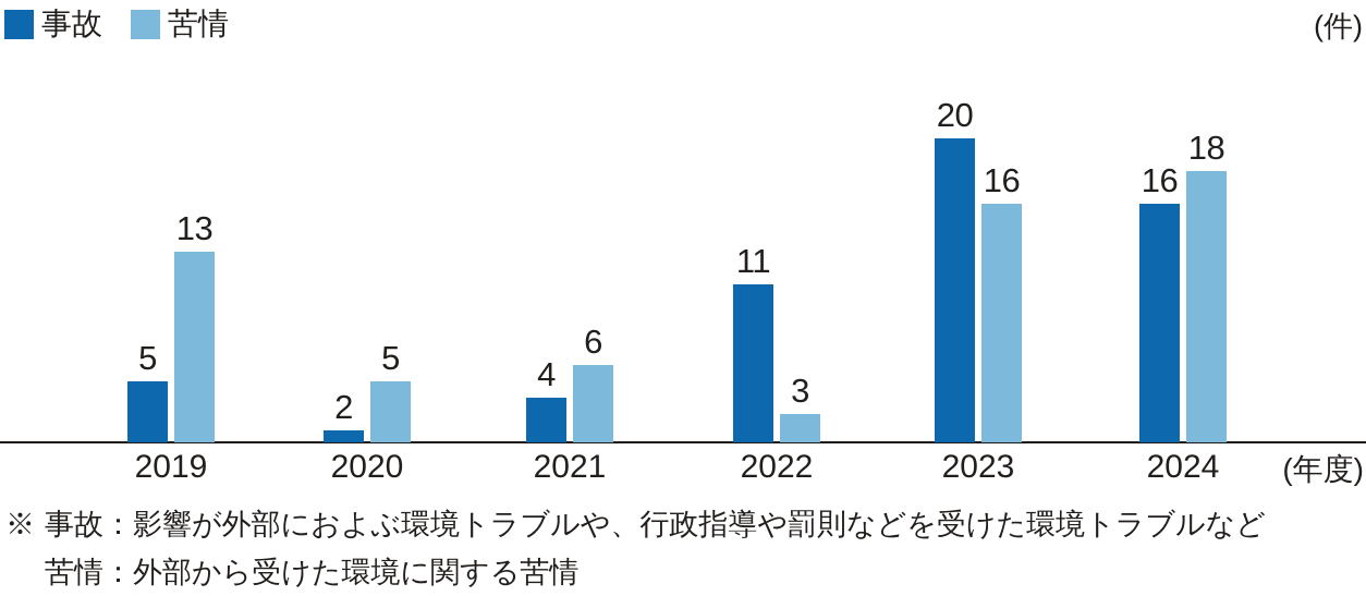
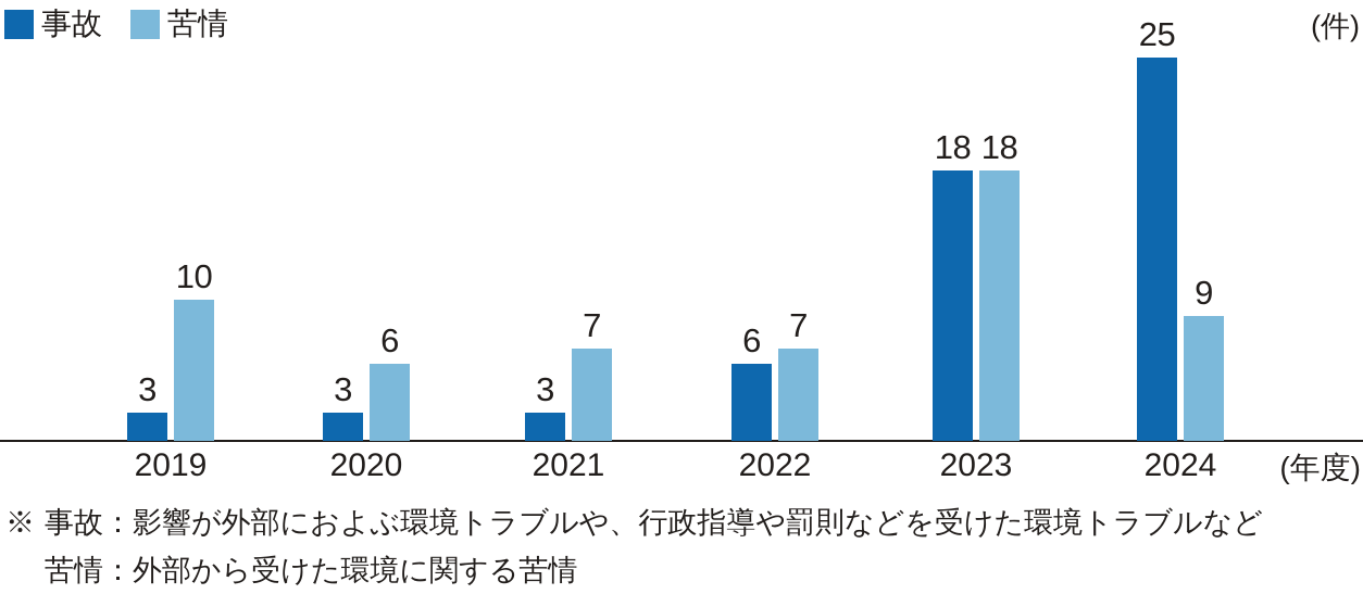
事故/2019: 5 -> 3
苦情/2019: 13 -> 10
事故/2020: 2 -> 3
苦情/2020: 5 -> 6
事故/2021: 4 -> 3
苦情/2021: 6 -> 7
事故/2022: 11 -> 6
苦情/2022: 3 -> 7
事故/2023: 20 -> 18
苦情/2023: 16 -> 18
事故/2024: 16 -> 25
苦情/2024: 18 -> 9
